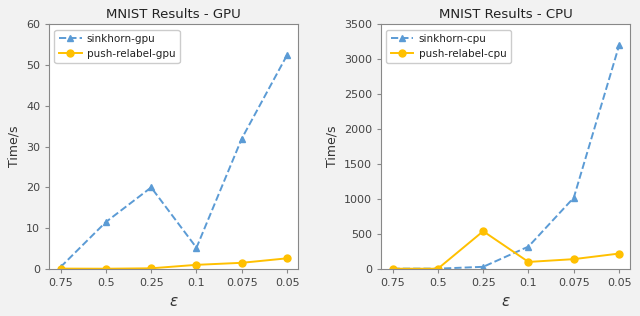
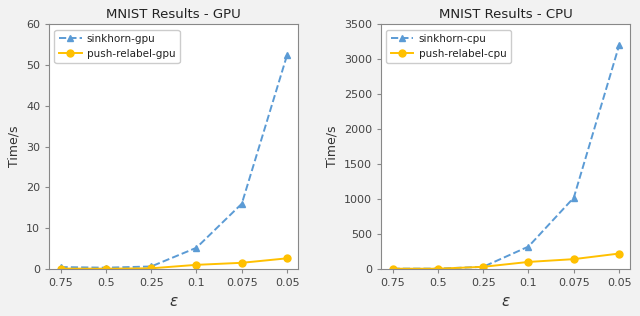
MNIST Results - GPU/sinkhorn-gpu/0.5: 11.5 -> 0.3
MNIST Results - GPU/sinkhorn-gpu/0.25: 20.0 -> 0.6
MNIST Results - GPU/sinkhorn-gpu/0.075: 32.0 -> 16.0
MNIST Results - CPU/push-relabel-cpu/0.25: 540 -> 30
